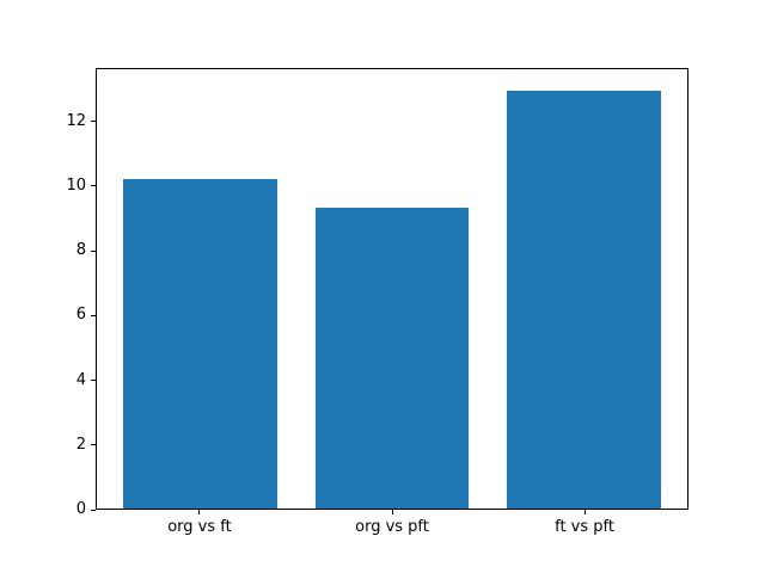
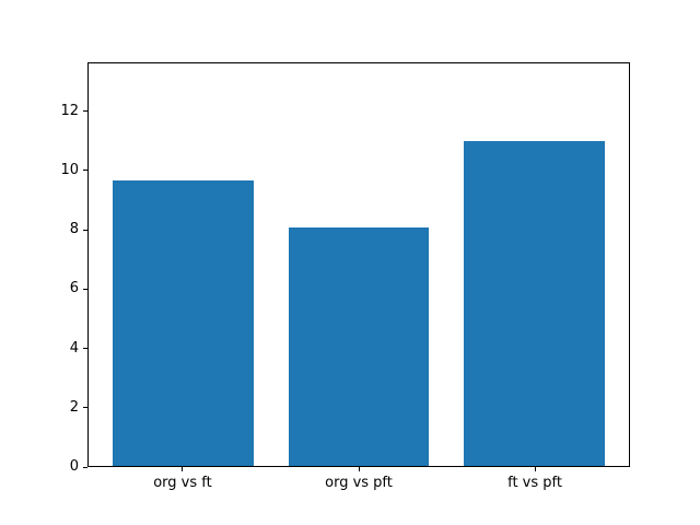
org vs ft: 10.2 -> 9.7
org vs pft: 9.3 -> 8.1
ft vs pft: 13.0 -> 11.0
